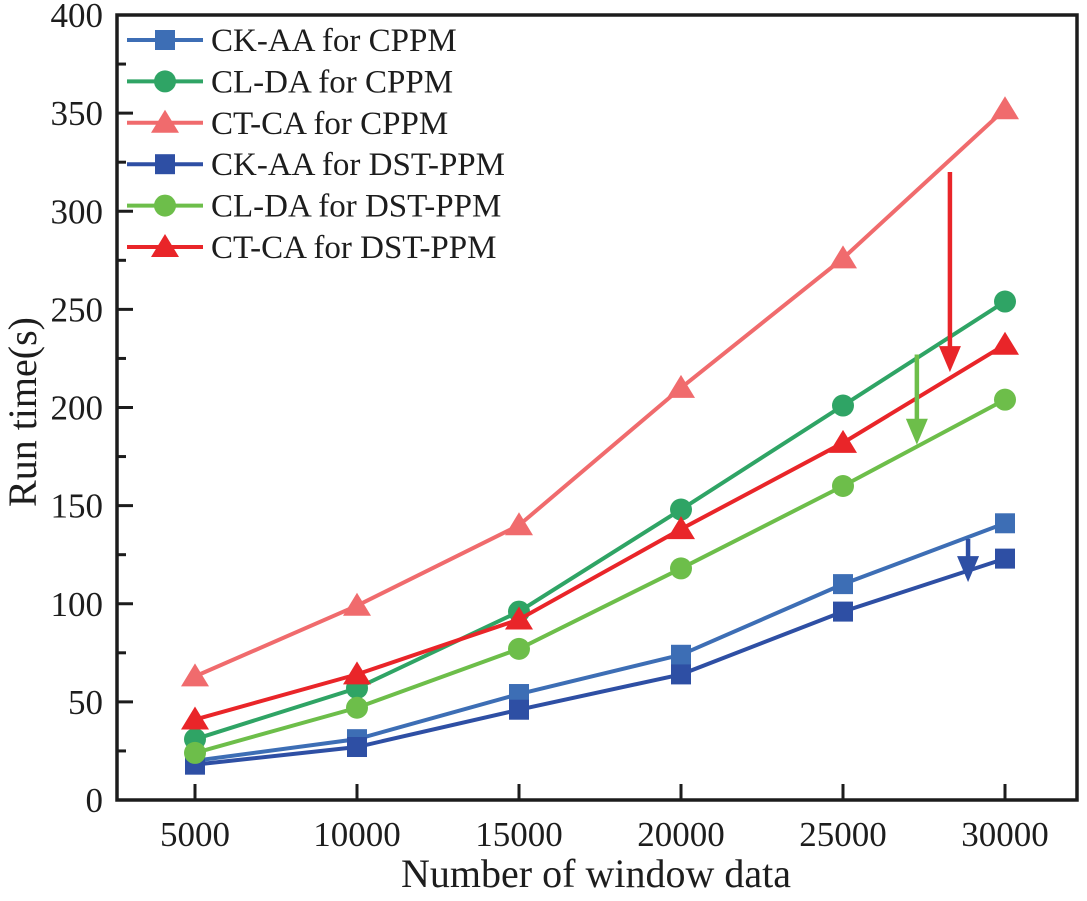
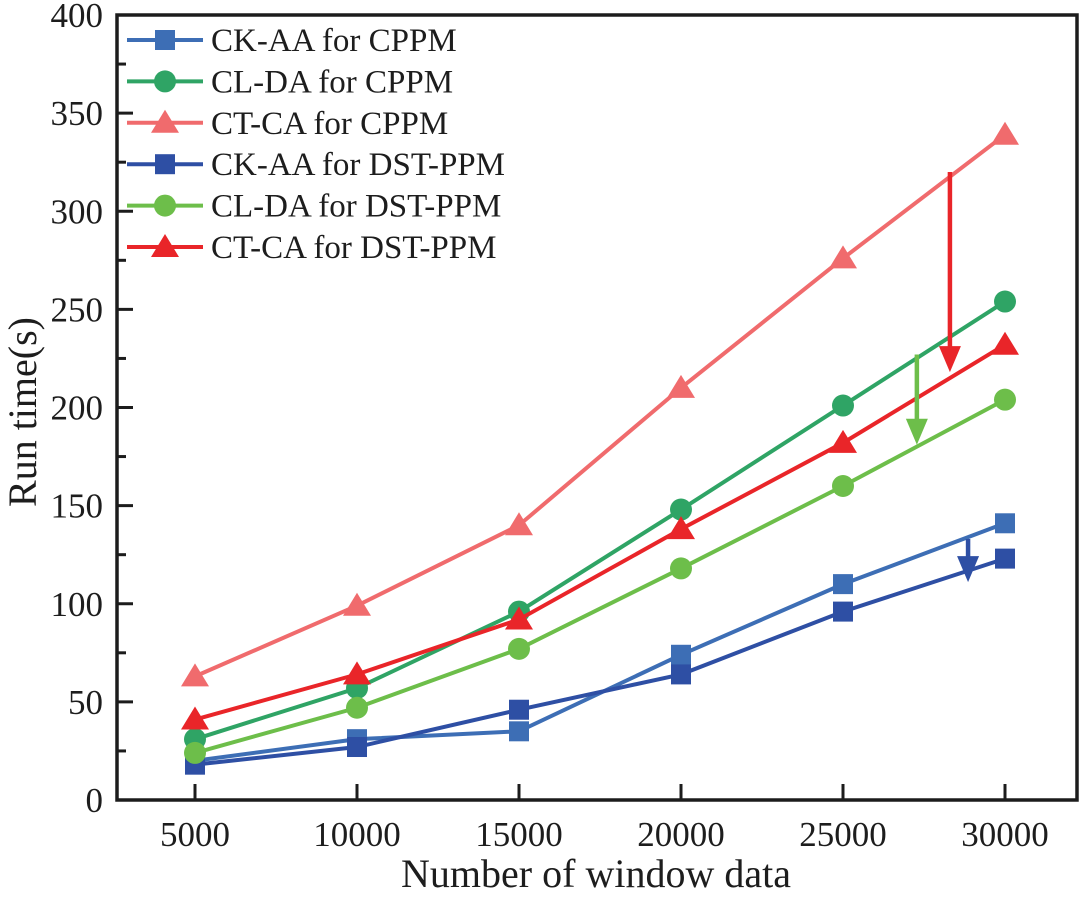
CK-AA for CPPM/15000: 54 -> 35
CT-CA for CPPM/30000: 352 -> 339
